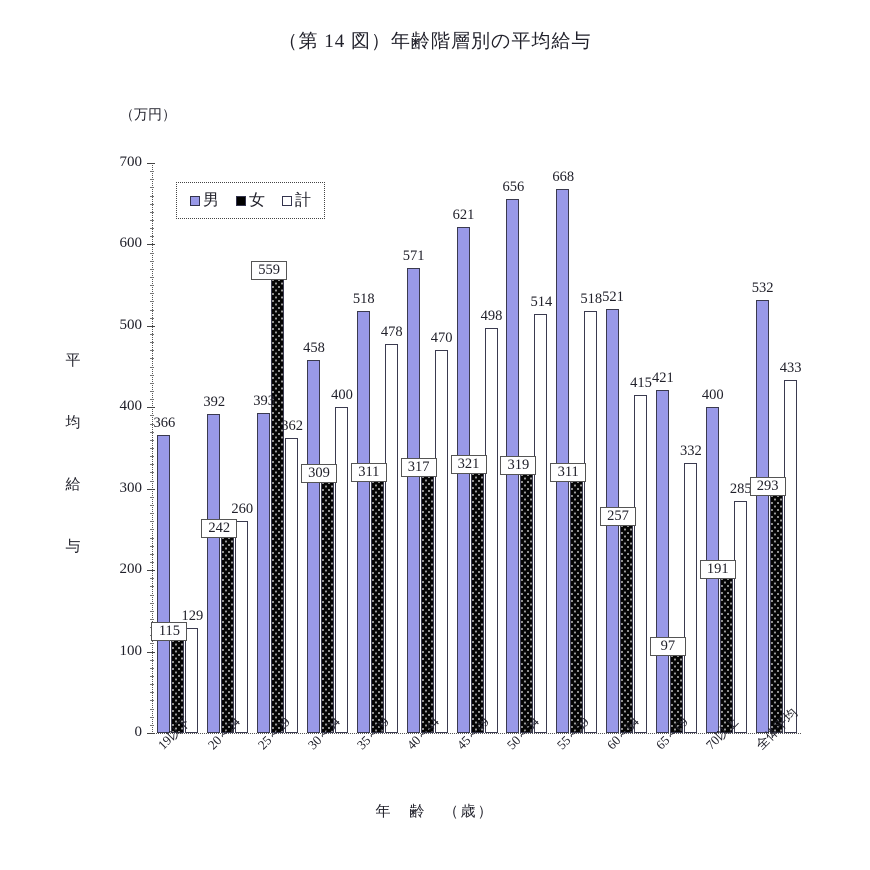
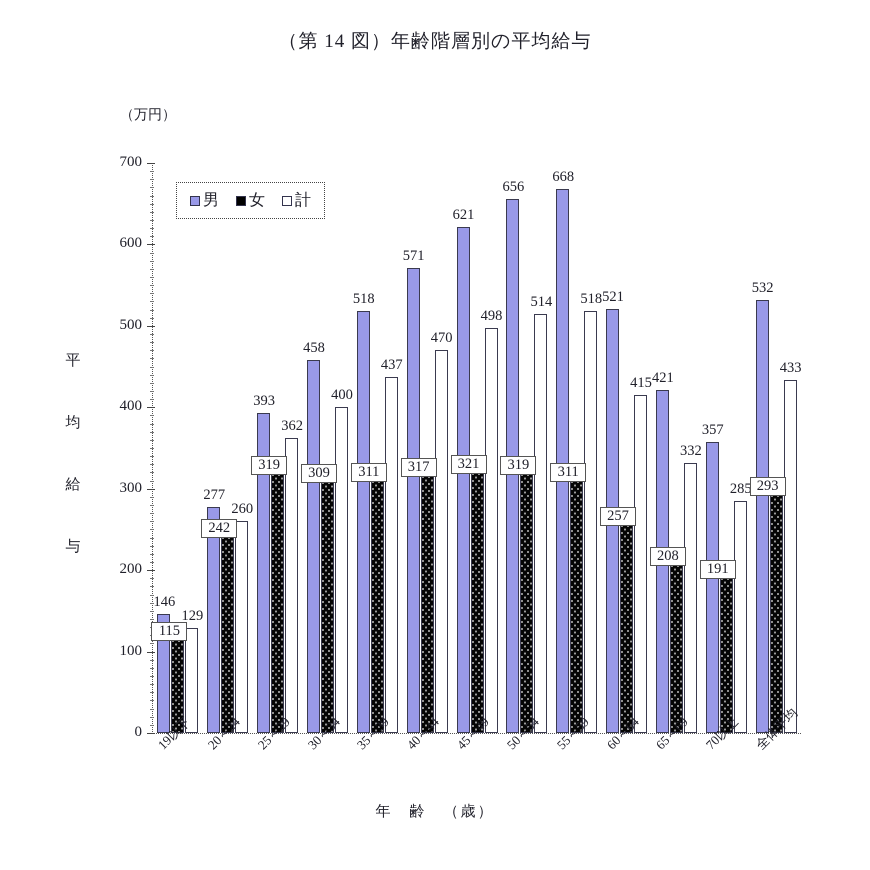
男/19以下: 366 -> 146
男/20～24: 392 -> 277
女/25～29: 559 -> 319
計/35～39: 478 -> 437
女/65～69: 97 -> 208
男/70以上: 400 -> 357
